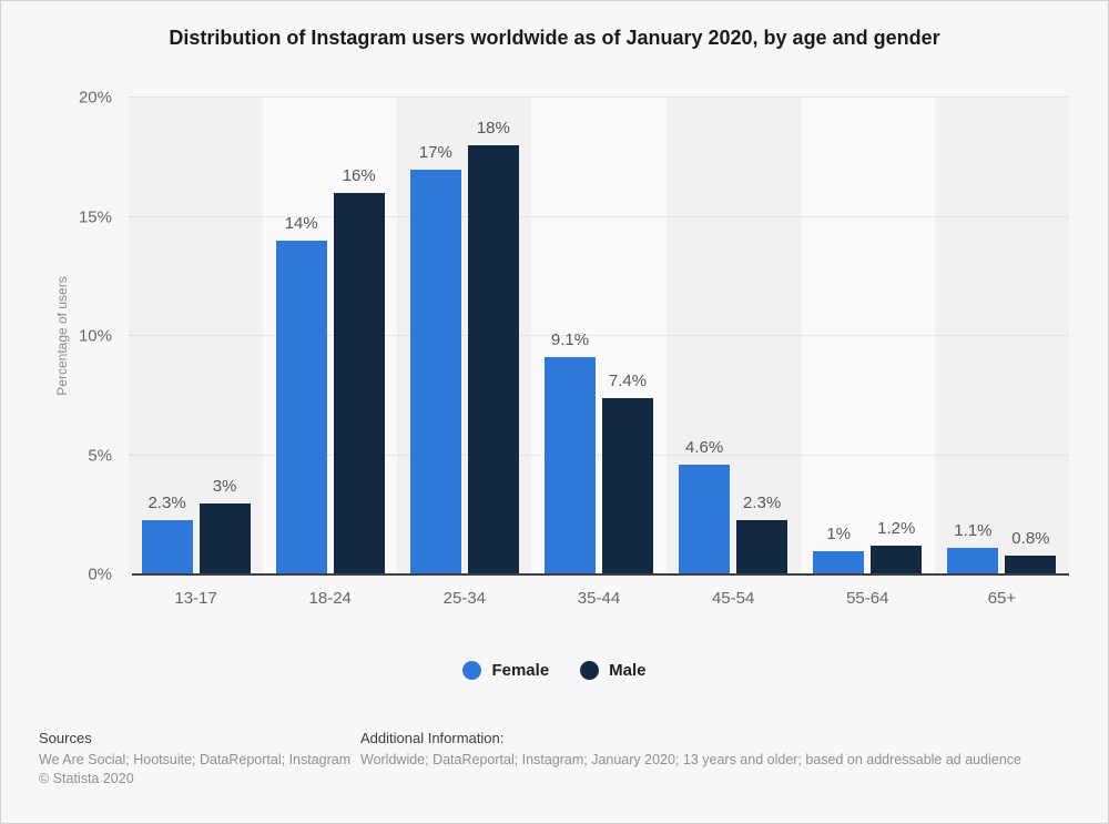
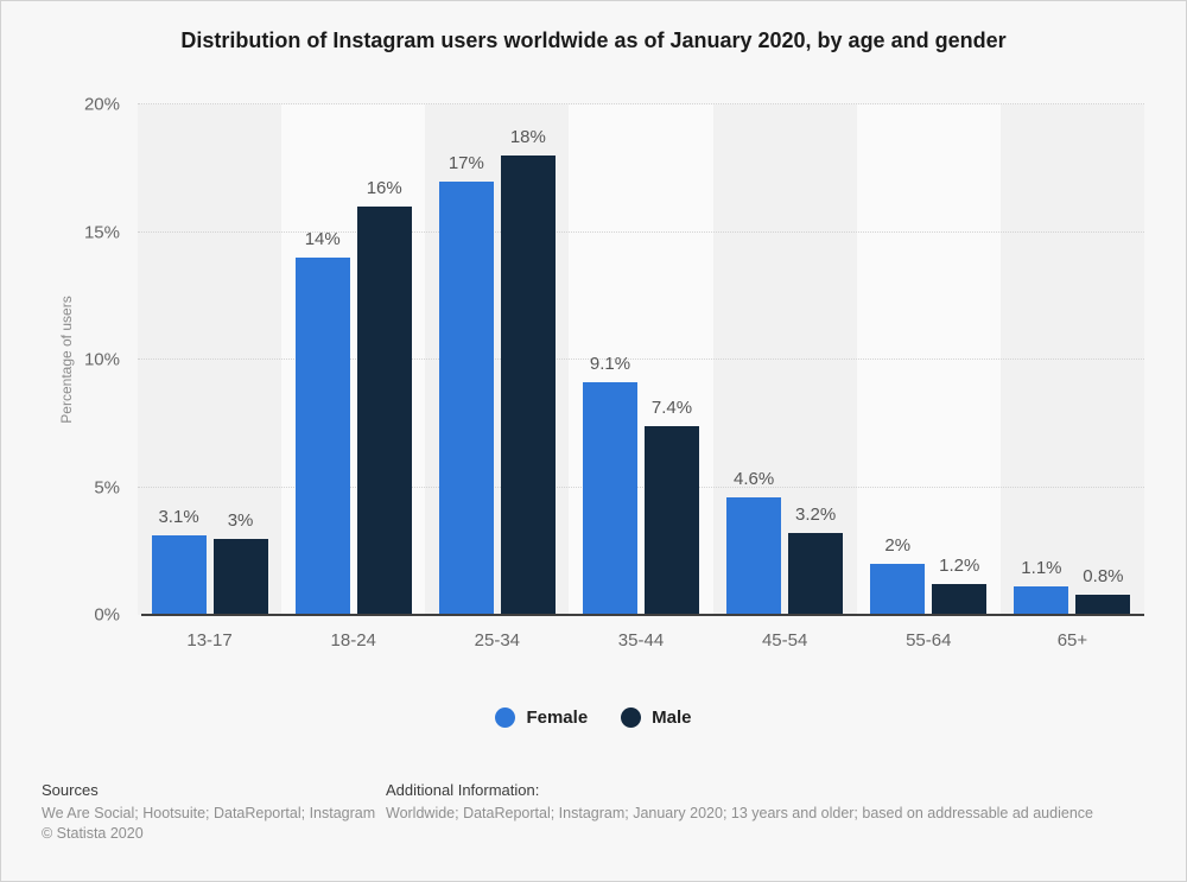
Female/13-17: 2.3% -> 3.1%
Male/45-54: 2.3% -> 3.2%
Female/55-64: 1% -> 2%
